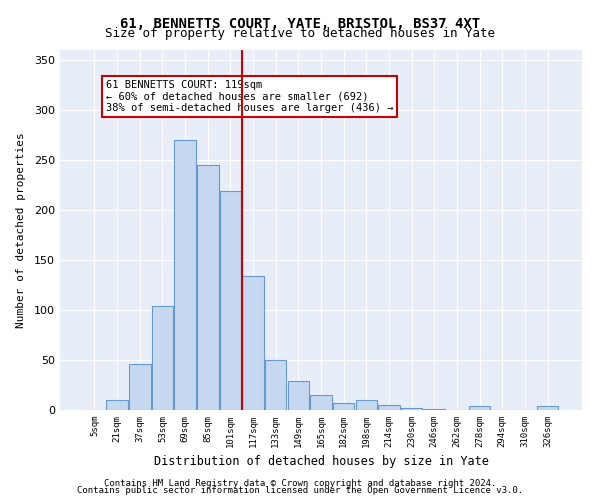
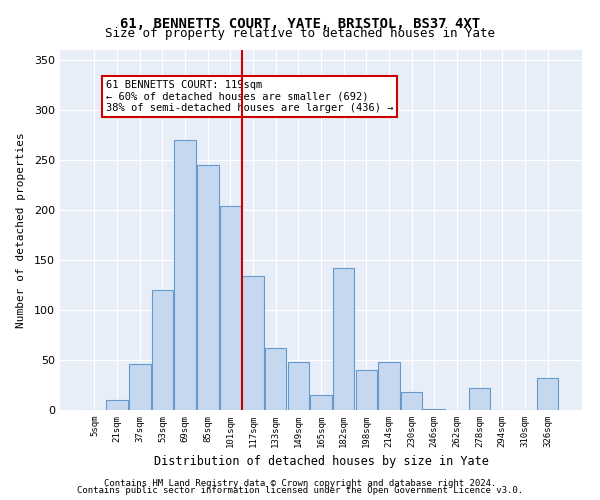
53sqm: 104 -> 120
101sqm: 219 -> 204
133sqm: 50 -> 62
149sqm: 29 -> 48
182sqm: 7 -> 142
198sqm: 10 -> 40
214sqm: 5 -> 48
230sqm: 2 -> 18
278sqm: 4 -> 22
326sqm: 4 -> 32
